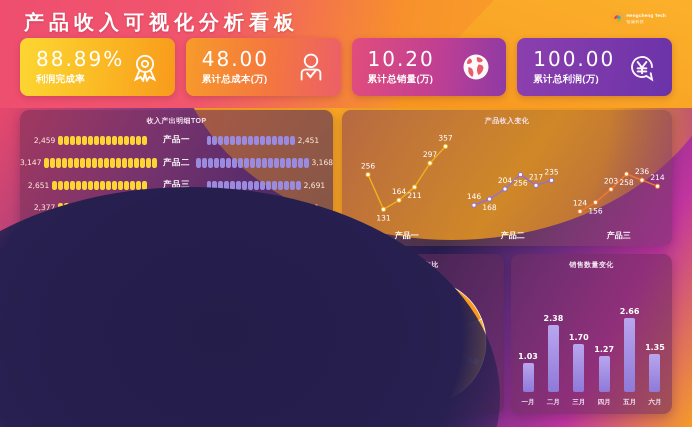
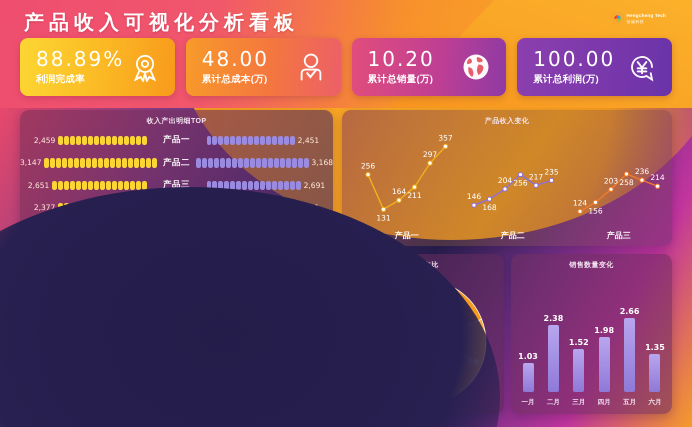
销售数量变化/三月: 1.70 -> 1.52
销售数量变化/四月: 1.27 -> 1.98
